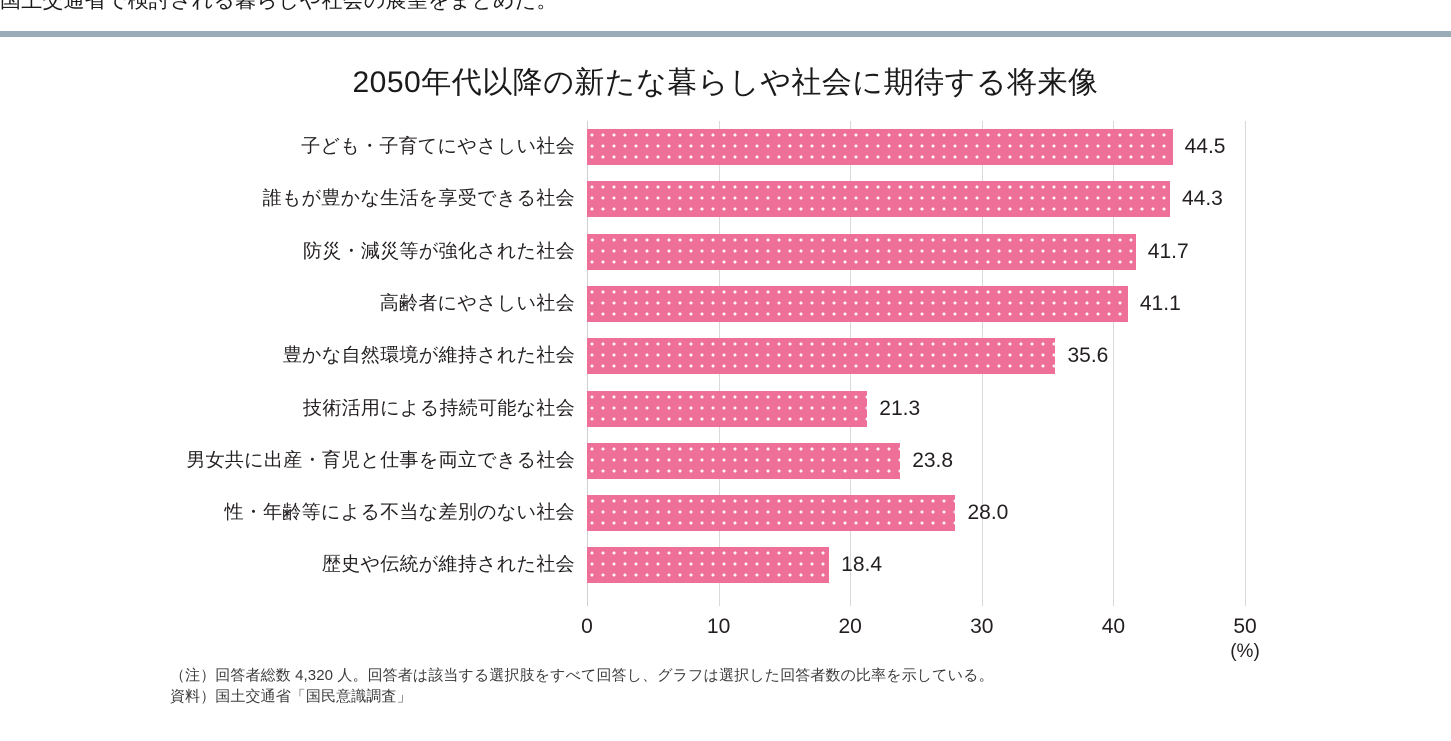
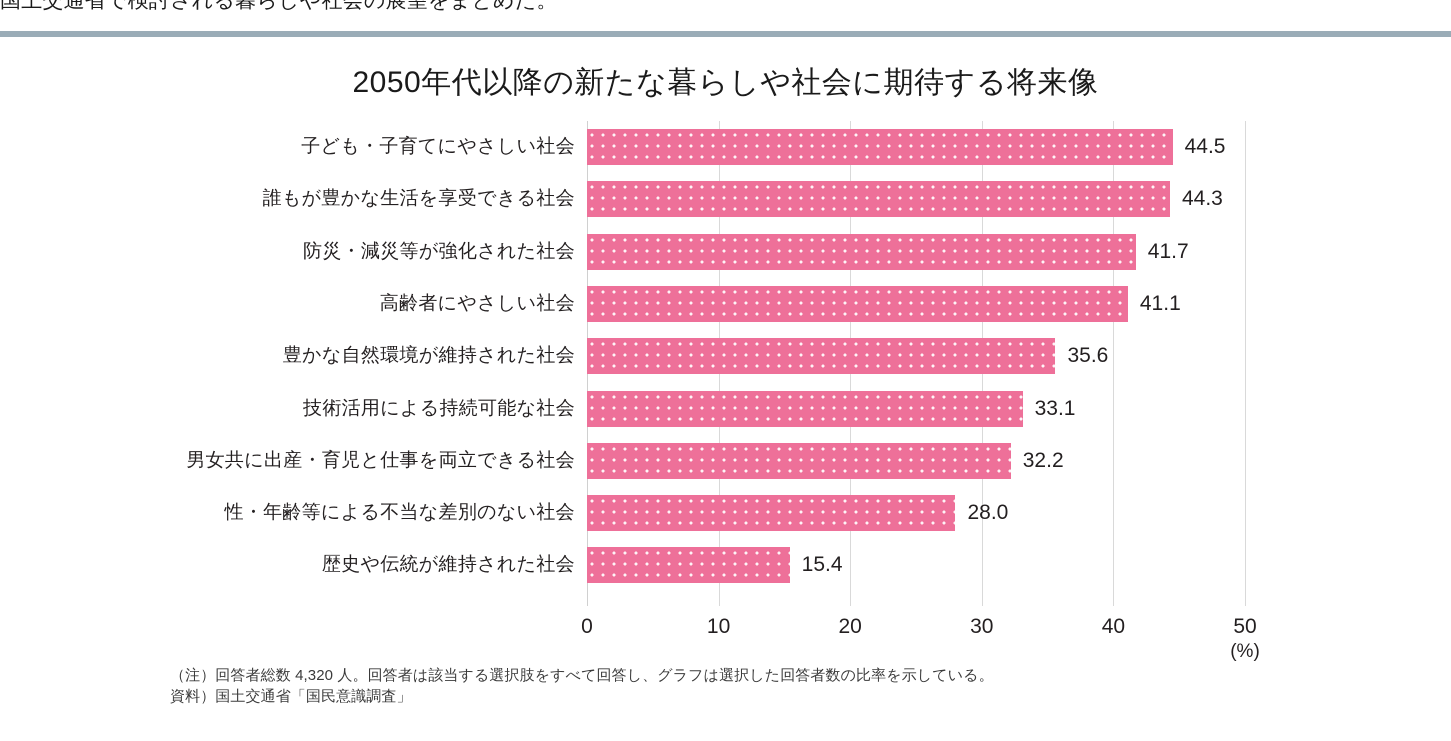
技術活用による持続可能な社会: 21.3 -> 33.1
男女共に出産・育児と仕事を両立できる社会: 23.8 -> 32.2
歴史や伝統が維持された社会: 18.4 -> 15.4
